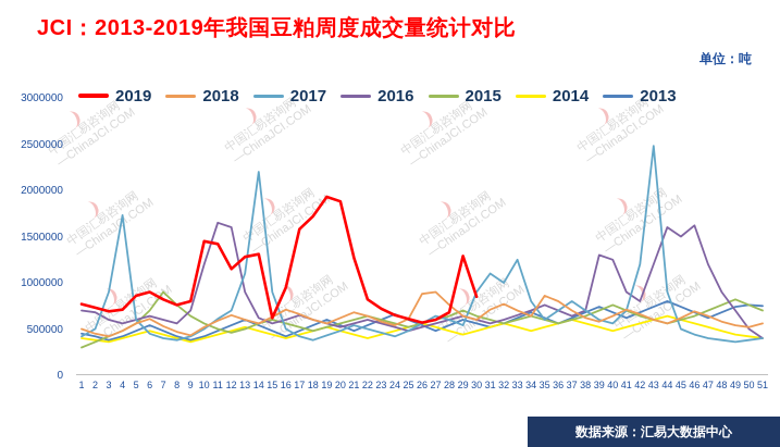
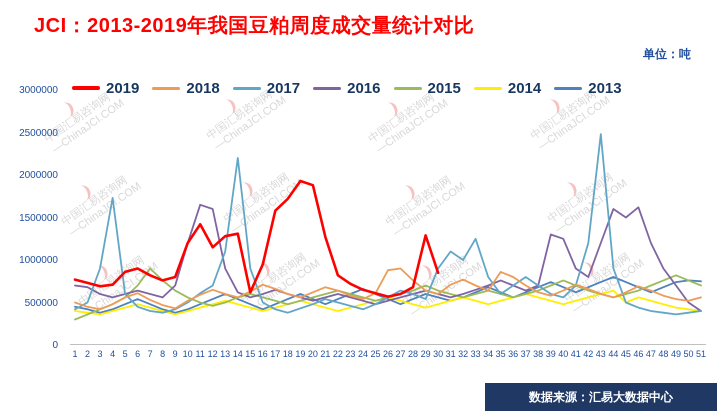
2019/10: 1400000 -> 1200000
2014/45: 600000 -> 500000
